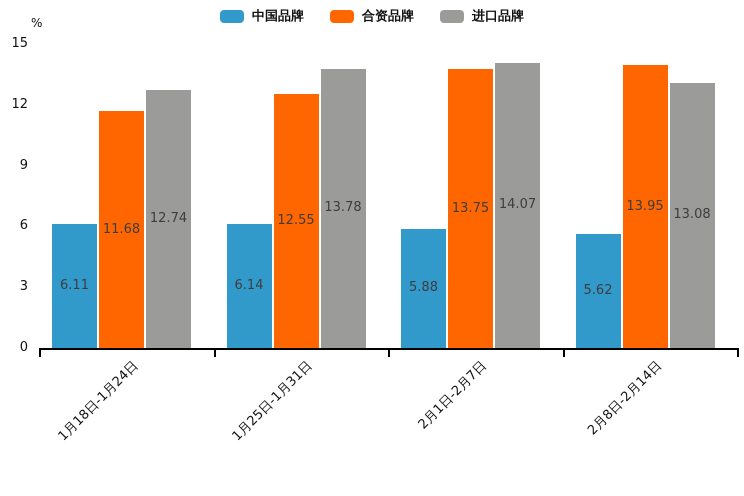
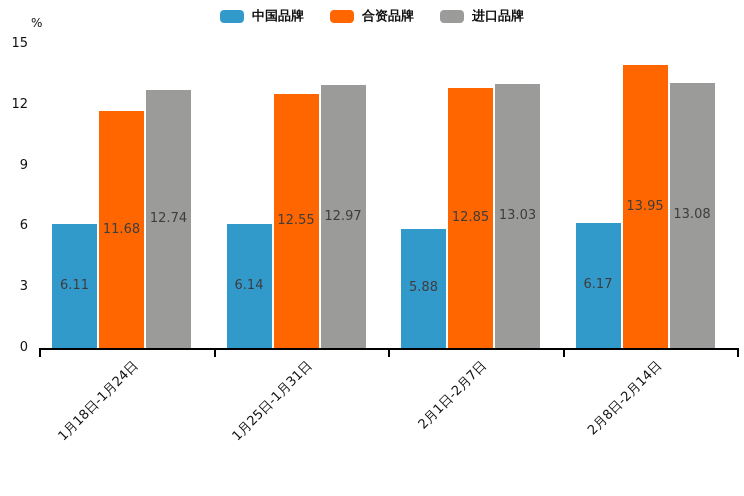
进口品牌/1月25日-1月31日: 13.78 -> 12.97
合资品牌/2月1日-2月7日: 13.75 -> 12.85
进口品牌/2月1日-2月7日: 14.07 -> 13.03
中国品牌/2月8日-2月14日: 5.62 -> 6.17
